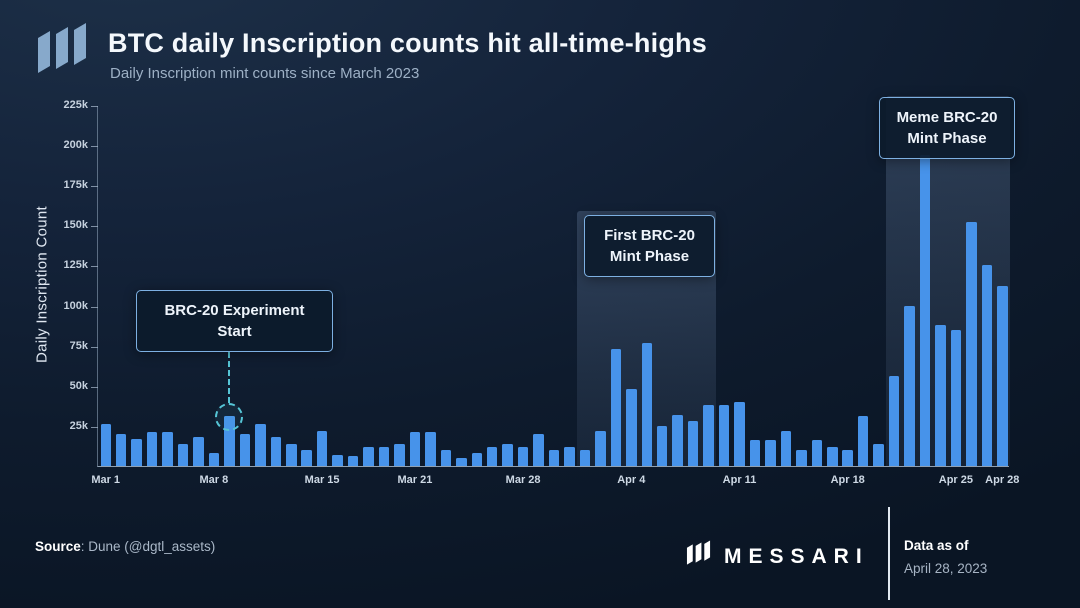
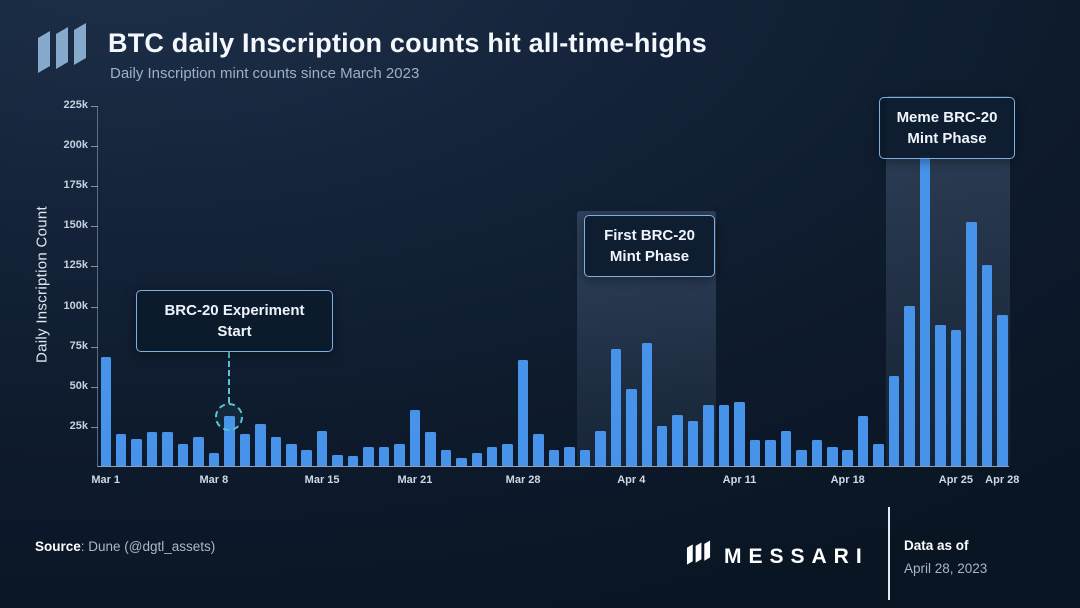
Mar 1: 26k -> 68k
Mar 21: 21k -> 35k
Mar 28: 12k -> 66k
Apr 28: 112k -> 94k
